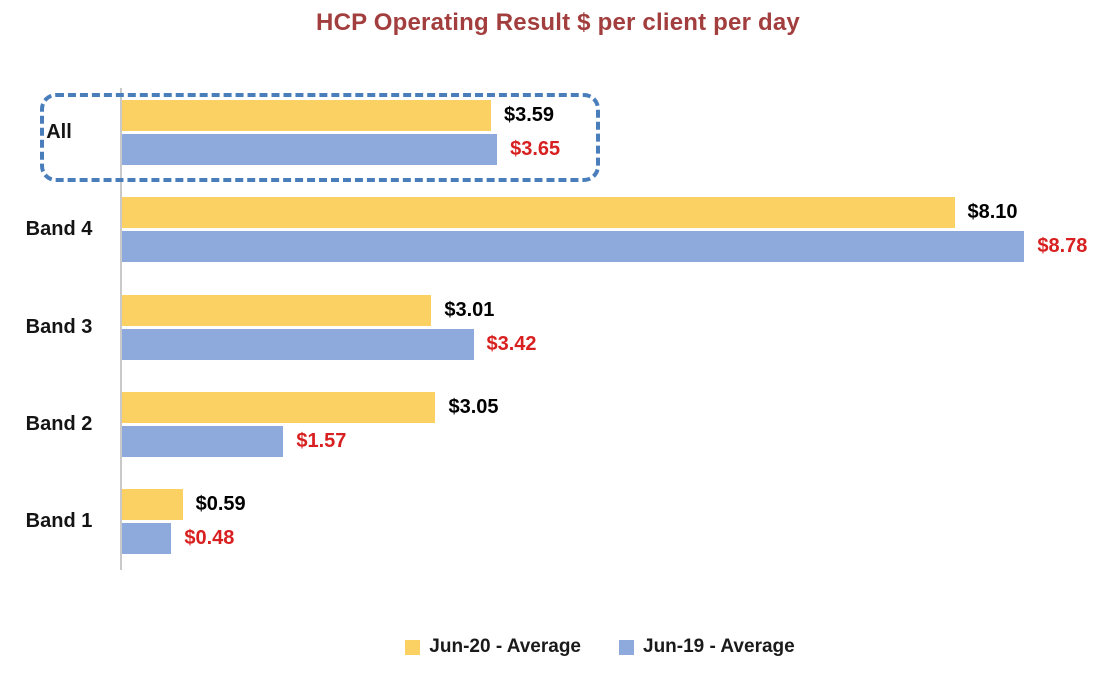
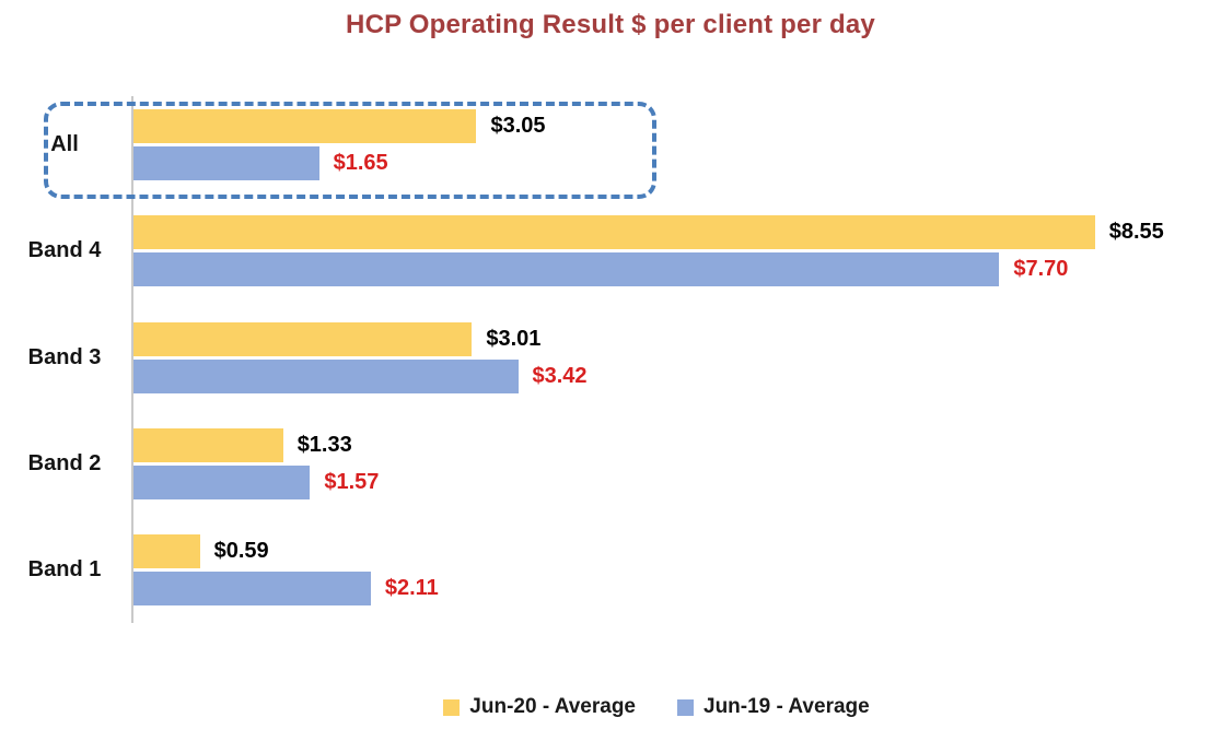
Jun-20 - Average/All: $3.59 -> $3.05
Jun-19 - Average/All: $3.65 -> $1.65
Jun-20 - Average/Band 4: $8.10 -> $8.55
Jun-19 - Average/Band 4: $8.78 -> $7.70
Jun-20 - Average/Band 2: $3.05 -> $1.33
Jun-19 - Average/Band 1: $0.48 -> $2.11
